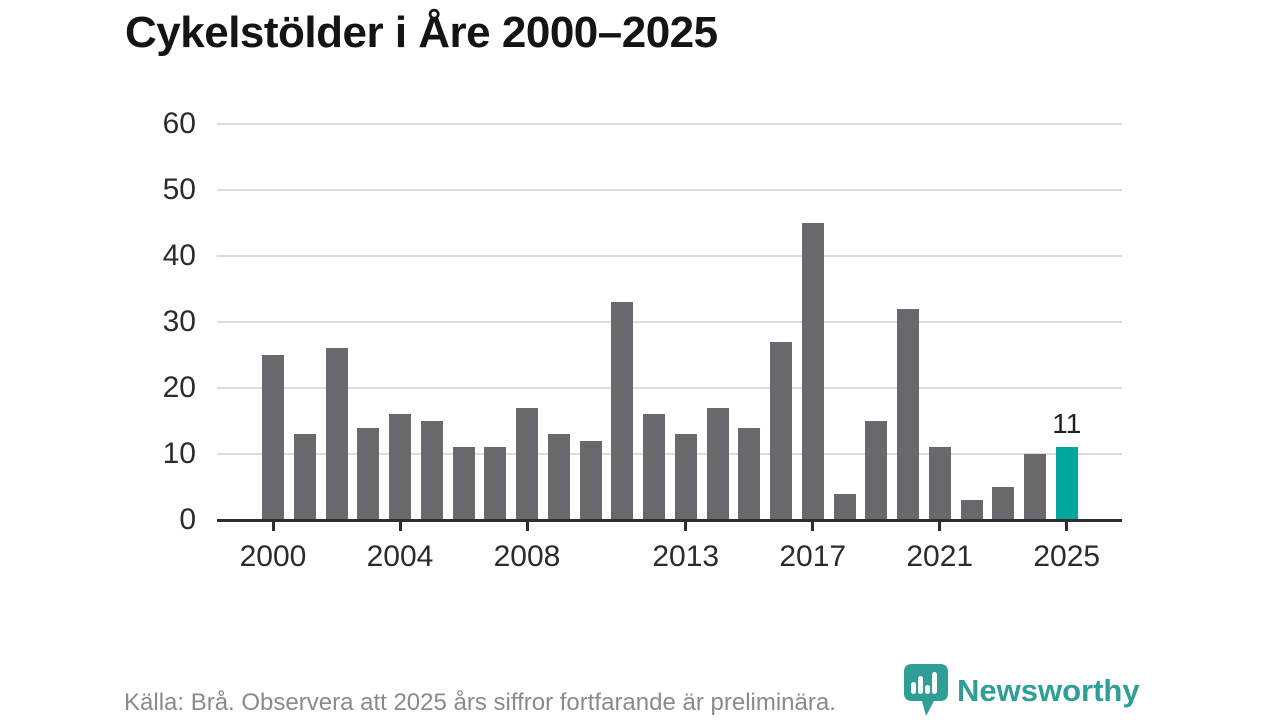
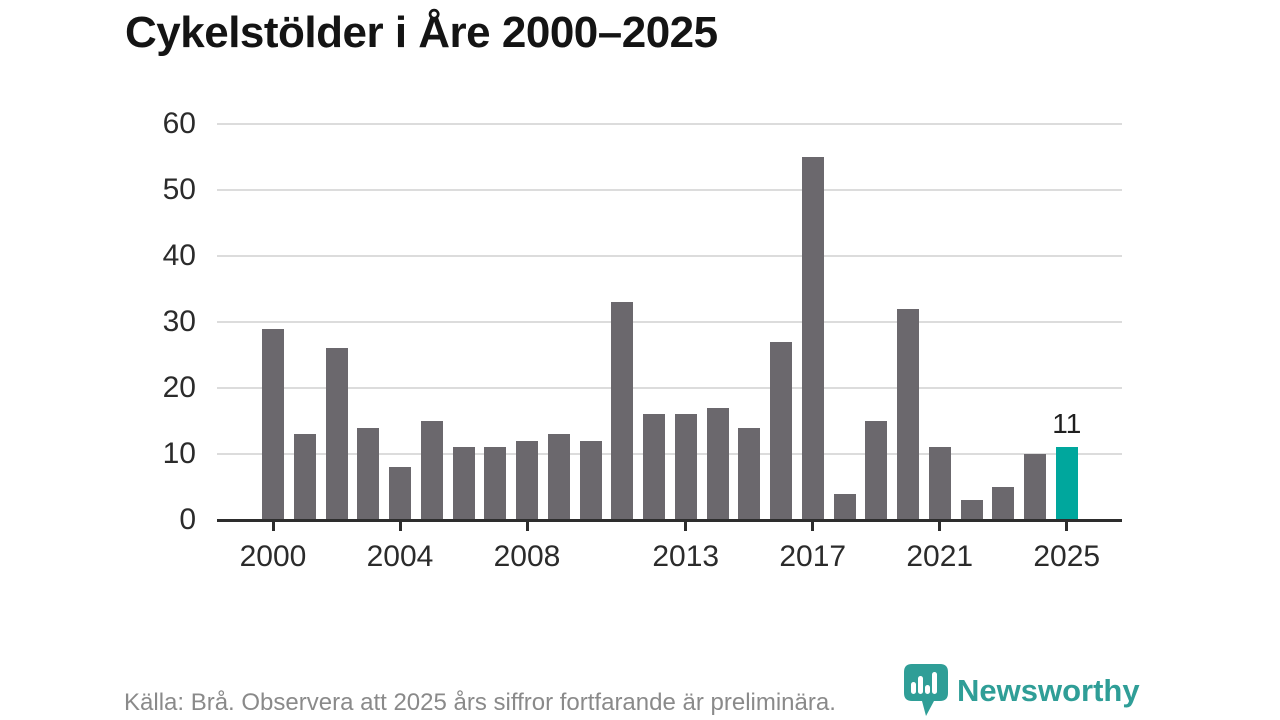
2000: 25 -> 29
2004: 16 -> 8
2008: 17 -> 12
2013: 13 -> 16
2017: 45 -> 55
